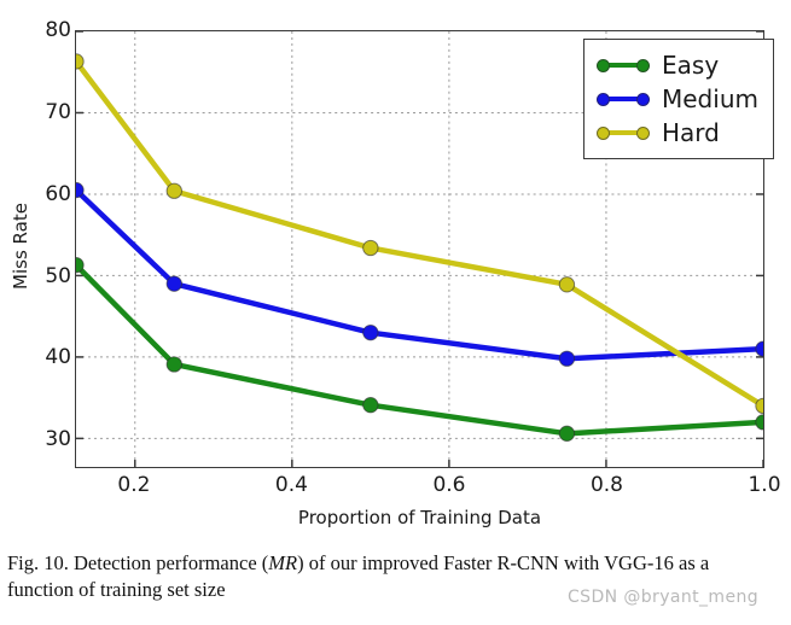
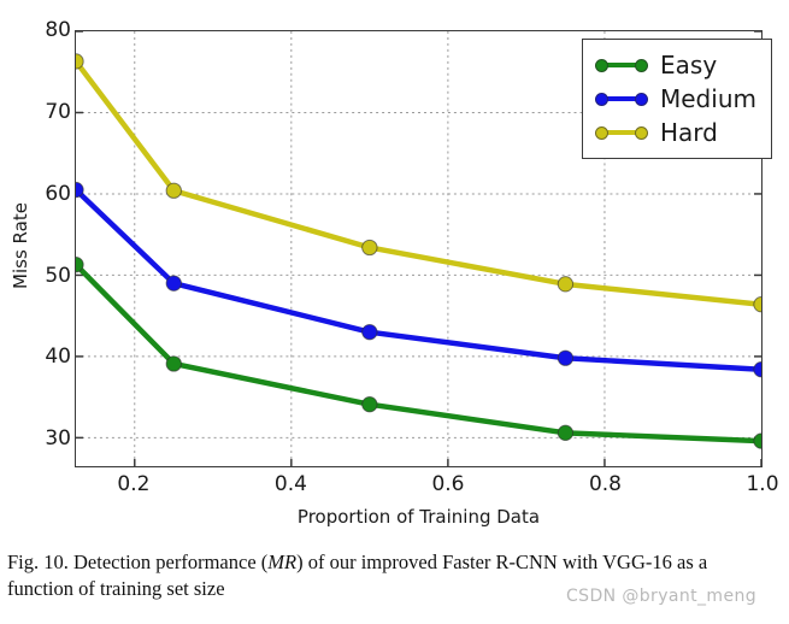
Easy/1.0: 32 -> 30
Medium/1.0: 41 -> 38
Hard/1.0: 34 -> 46
